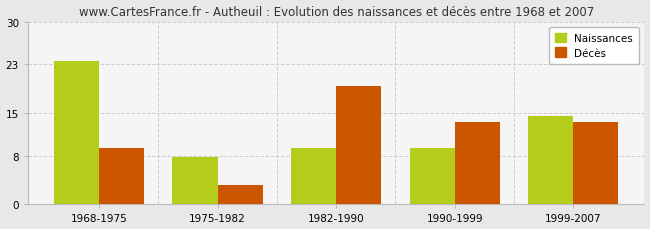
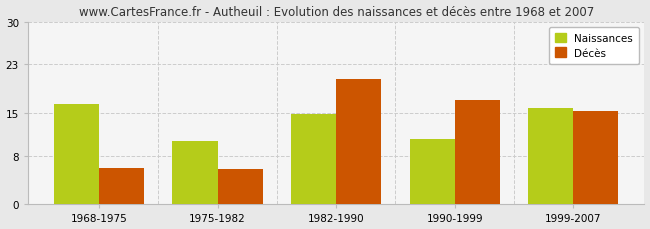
Naissances/1968-1975: 23.5 -> 16.4
Décès/1968-1975: 9.3 -> 6.0
Naissances/1975-1982: 7.7 -> 10.4
Décès/1975-1982: 3.2 -> 5.8
Naissances/1982-1990: 9.2 -> 14.8
Décès/1982-1990: 19.5 -> 20.6
Naissances/1990-1999: 9.2 -> 10.8
Décès/1990-1999: 13.5 -> 17.2
Naissances/1999-2007: 14.5 -> 15.8
Décès/1999-2007: 13.5 -> 15.4
